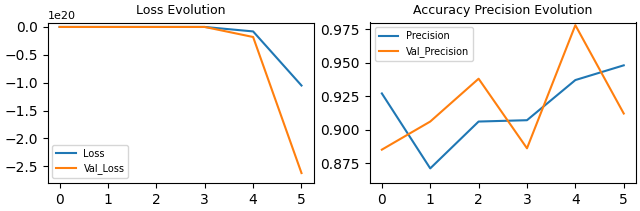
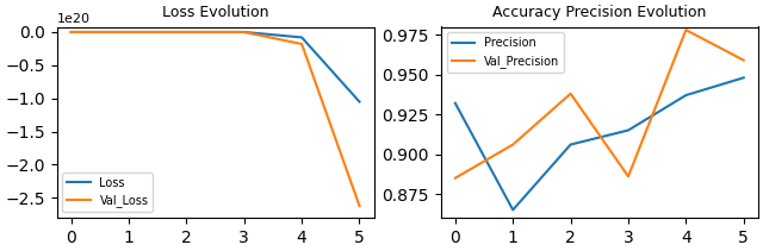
Accuracy Precision Evolution/Precision/0: 0.927 -> 0.932
Accuracy Precision Evolution/Precision/1: 0.871 -> 0.865
Accuracy Precision Evolution/Precision/3: 0.907 -> 0.915
Accuracy Precision Evolution/Val_Precision/5: 0.912 -> 0.959
